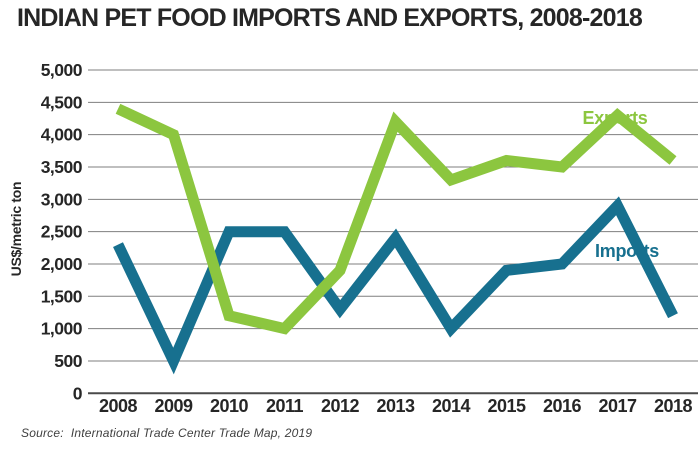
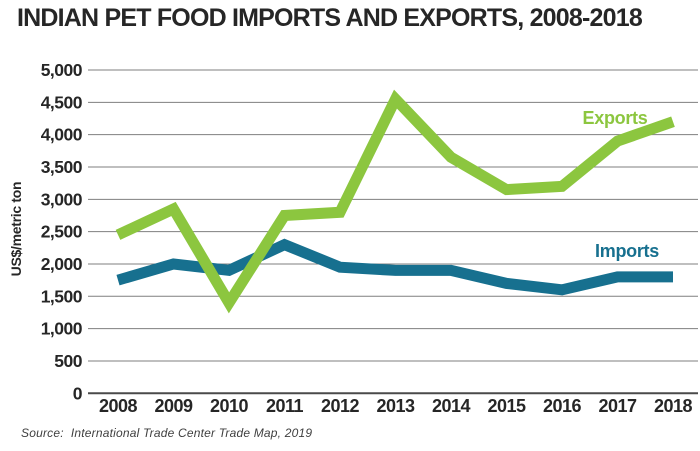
Exports/2008: 4400 -> 2400
Imports/2008: 2300 -> 1800
Exports/2009: 4000 -> 2800
Imports/2009: 500 -> 2000
Exports/2010: 1200 -> 1400
Imports/2010: 2500 -> 1900
Exports/2011: 1000 -> 2800
Imports/2011: 2500 -> 2300
Exports/2012: 1900 -> 2800
Imports/2012: 1300 -> 2000
Exports/2013: 4200 -> 4600
Imports/2013: 2400 -> 1900
Exports/2014: 3300 -> 3600
Imports/2014: 1000 -> 1900
Exports/2015: 3600 -> 3200
Imports/2015: 1900 -> 1700
Exports/2016: 3500 -> 3200
Imports/2016: 2000 -> 1600
Exports/2017: 4300 -> 3900
Imports/2017: 2900 -> 1800
Exports/2018: 3600 -> 4200
Imports/2018: 1200 -> 1800
